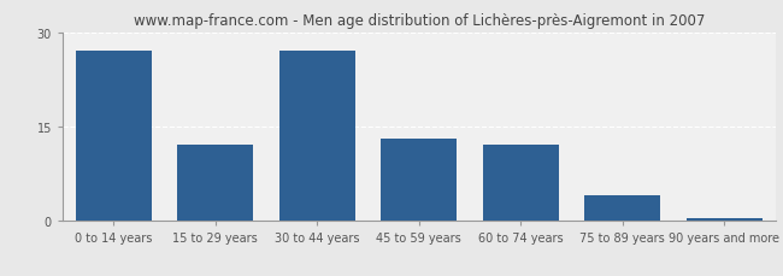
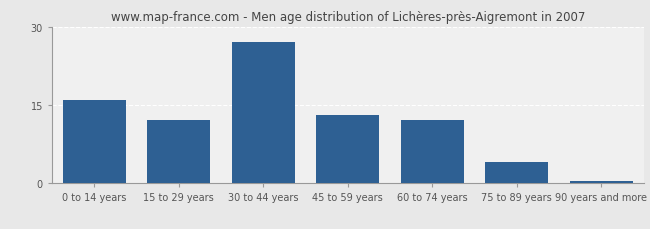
0 to 14 years: 27.0 -> 16.0
